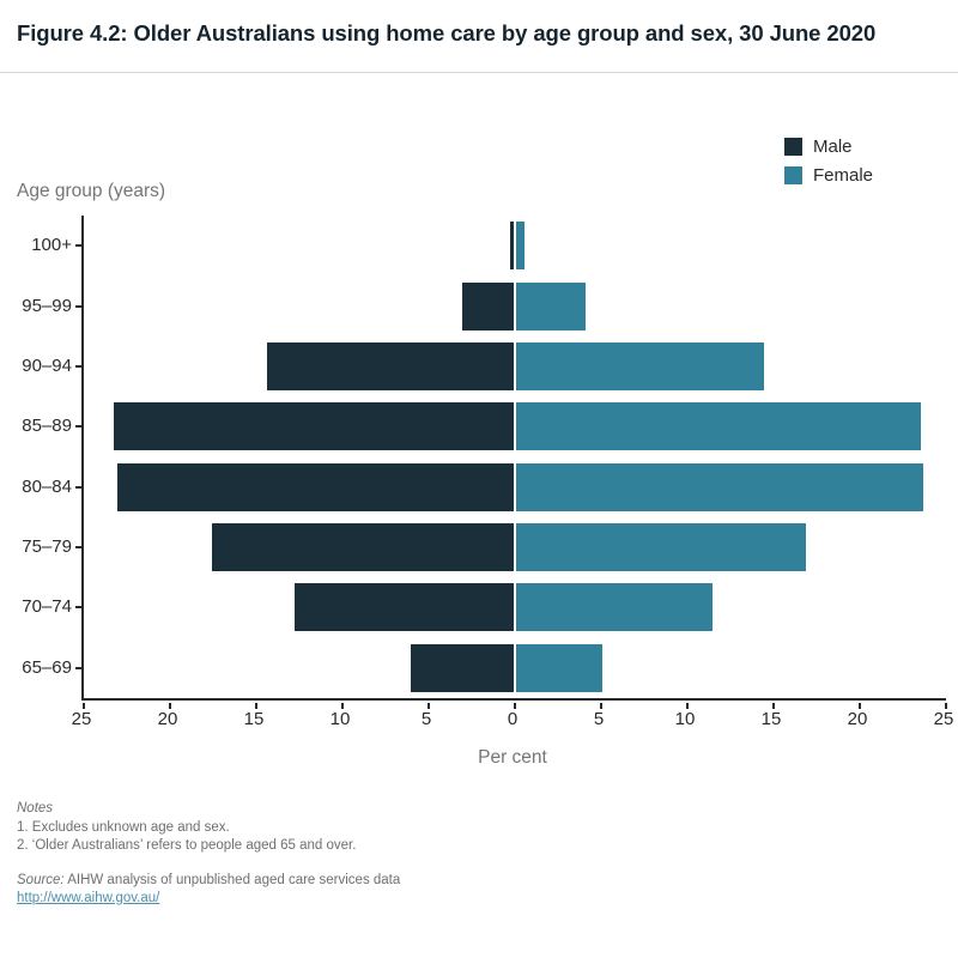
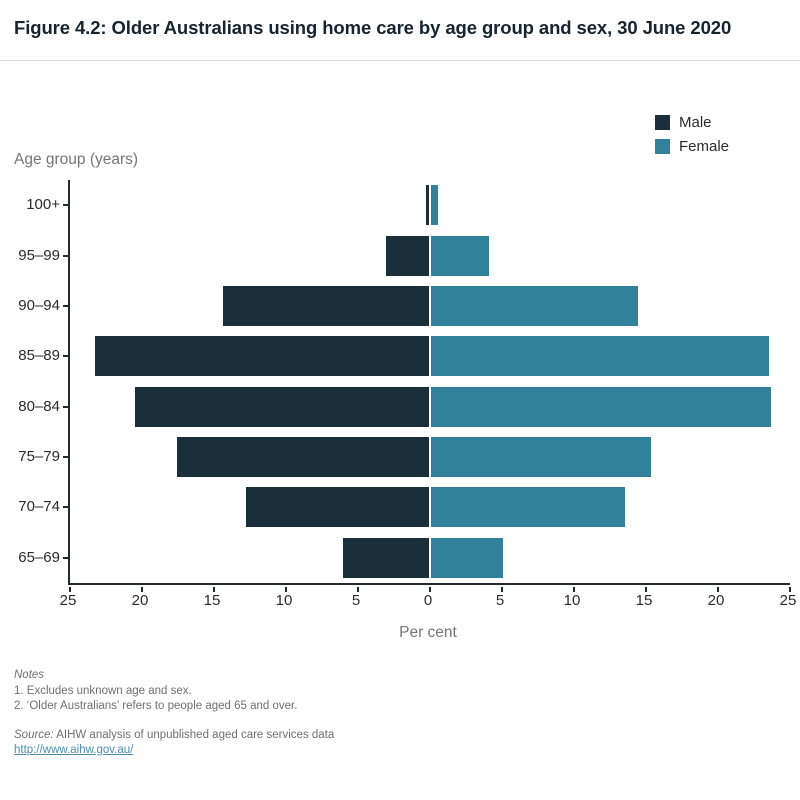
Male/80–84: 23.0 -> 20.4
Female/75–79: 16.8 -> 15.3
Female/70–74: 11.4 -> 13.5
